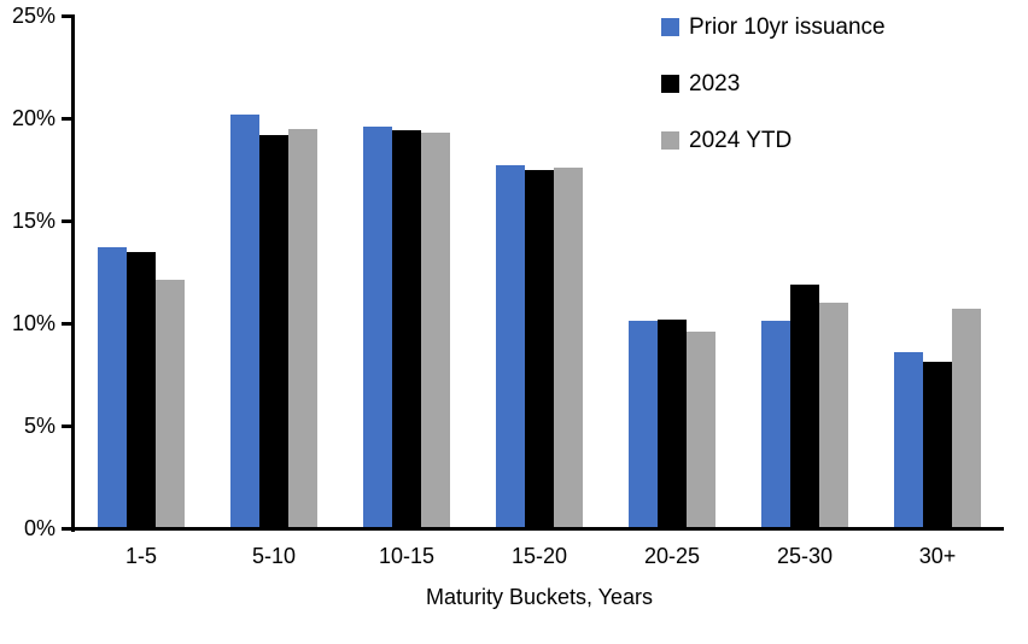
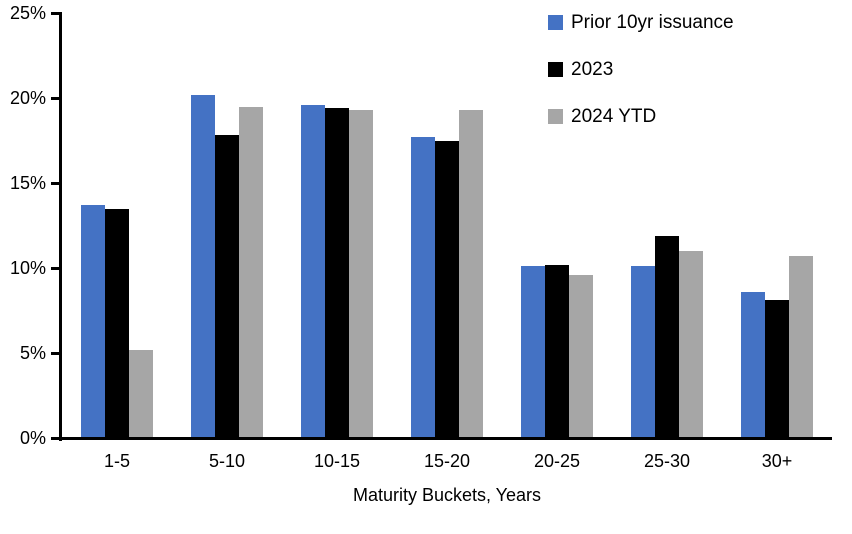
2024 YTD/1-5: 12.1% -> 5.2%
2023/5-10: 19.2% -> 17.8%
2024 YTD/15-20: 17.6% -> 19.3%
